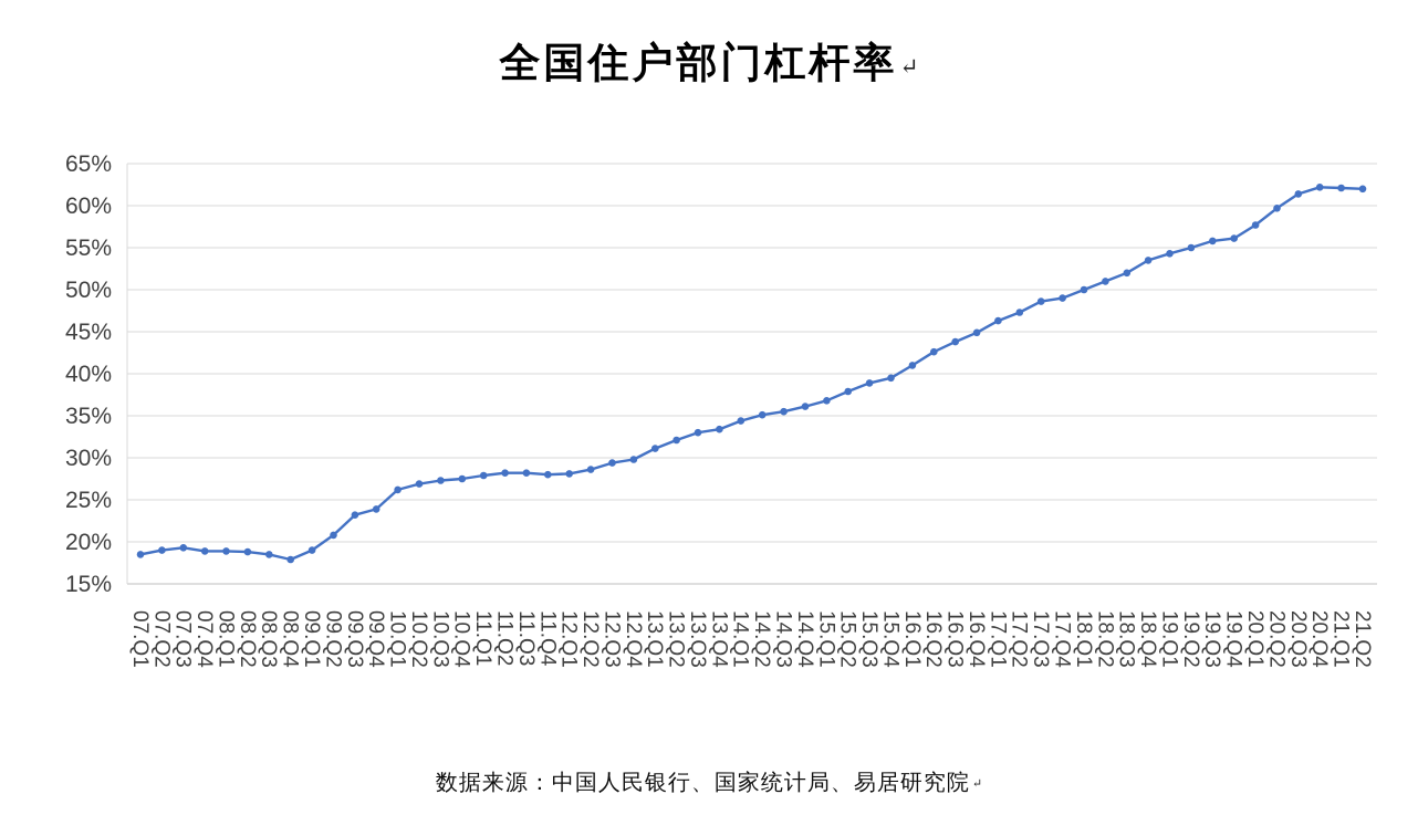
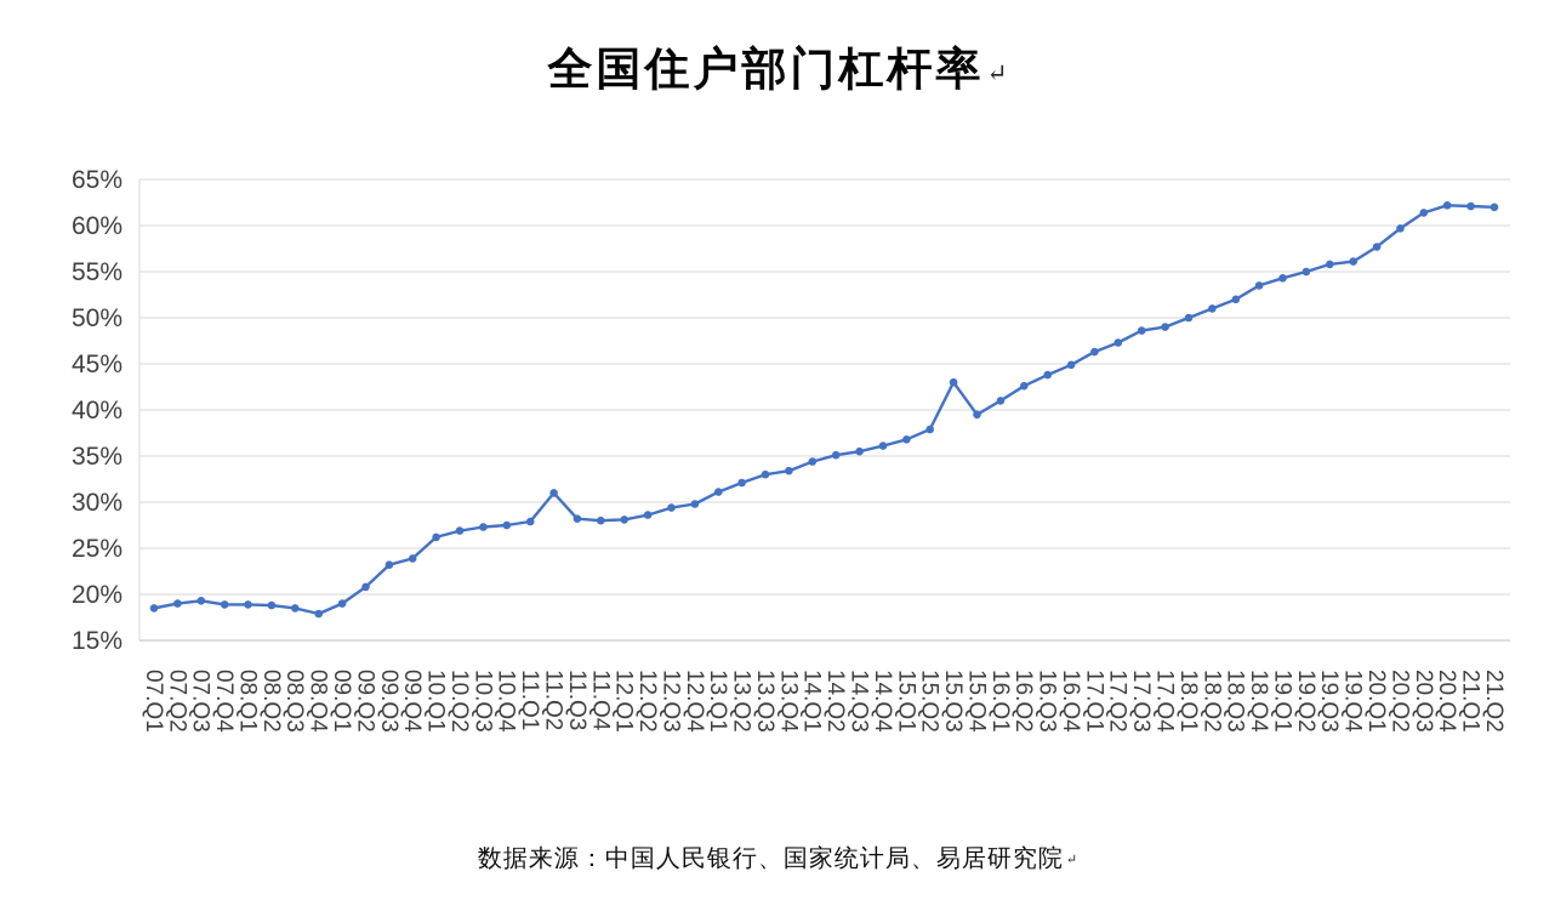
11.Q2: 28% -> 31%
15.Q3: 39% -> 43%
